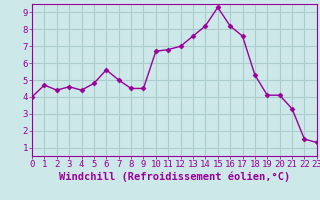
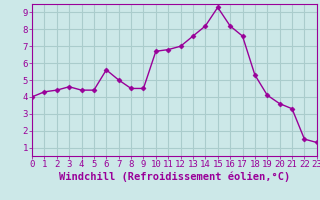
1: 4.7 -> 4.3
5: 4.8 -> 4.4
20: 4.1 -> 3.6
